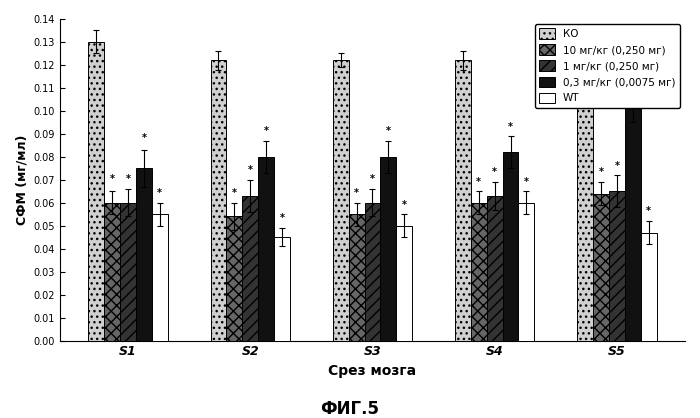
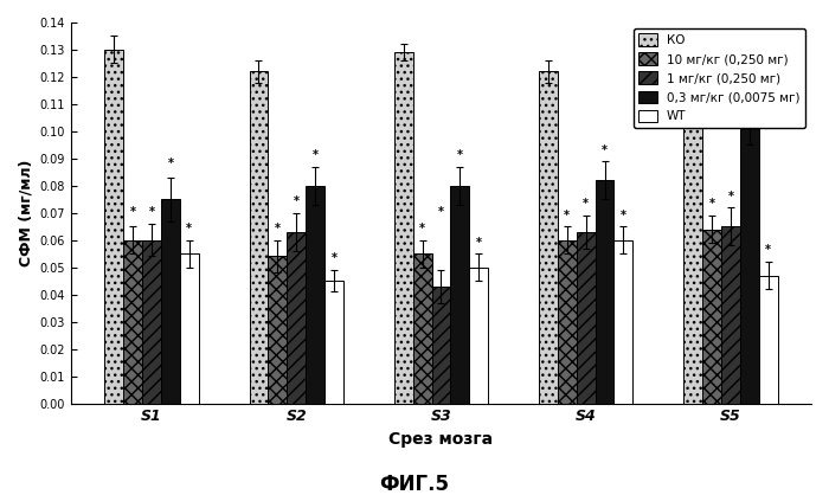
КО/S3: 0.122 -> 0.129
1 мг/кг (0,250 мг)/S3: 0.060 -> 0.043
